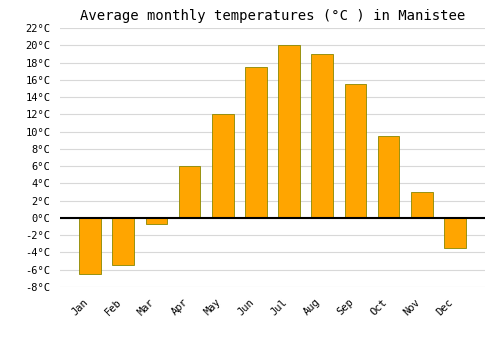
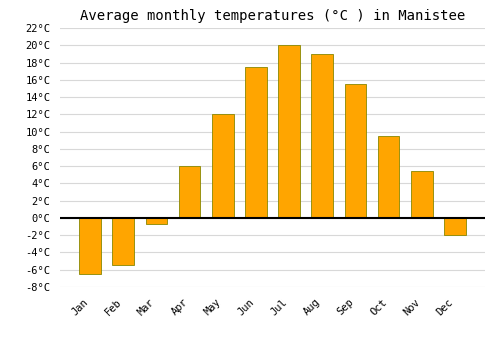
Nov: 3.0°C -> 5.4°C
Dec: -3.5°C -> -2.0°C
